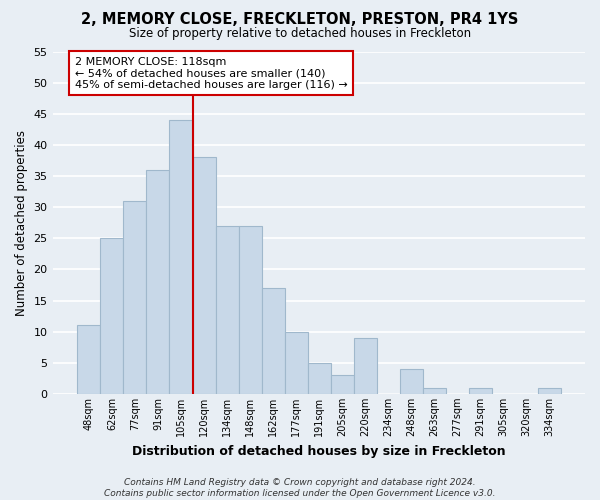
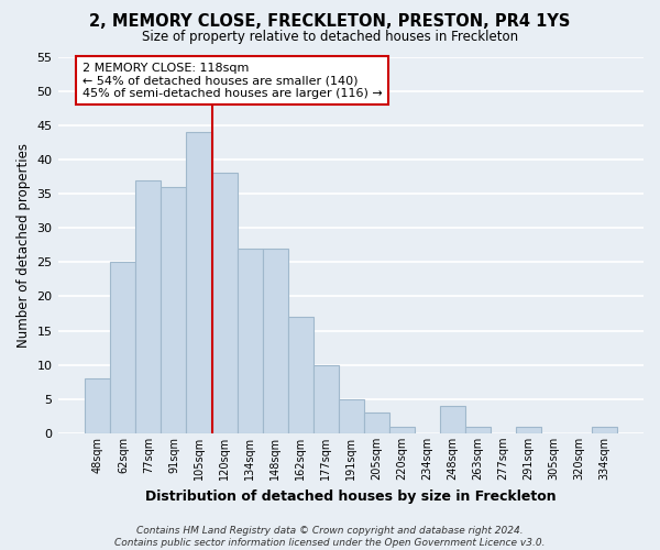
48sqm: 11 -> 8
77sqm: 31 -> 37
220sqm: 9 -> 1
